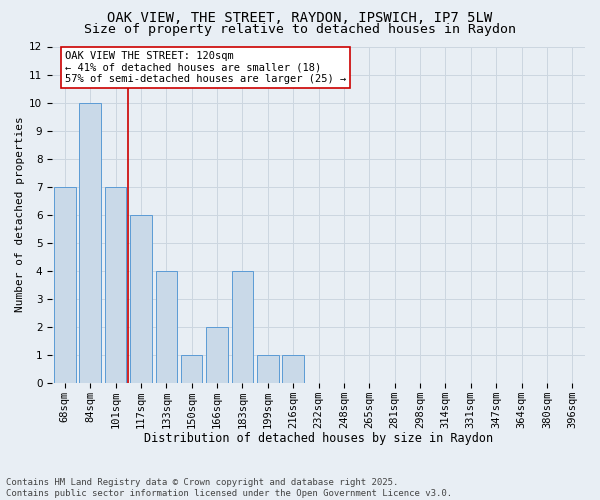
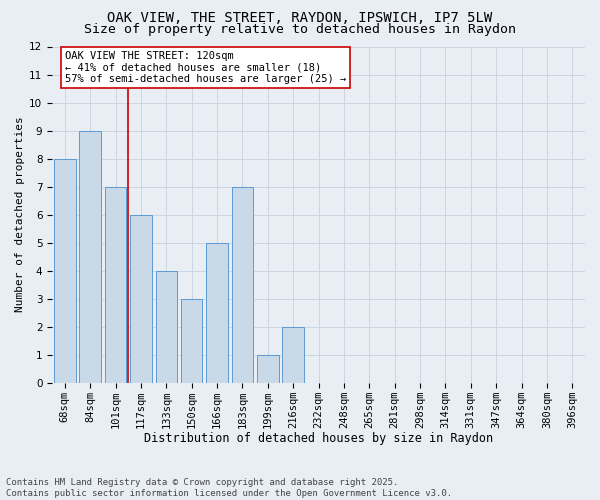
68sqm: 7 -> 8
84sqm: 10 -> 9
150sqm: 1 -> 3
166sqm: 2 -> 5
183sqm: 4 -> 7
216sqm: 1 -> 2
